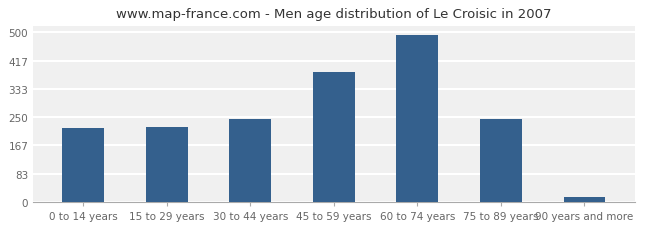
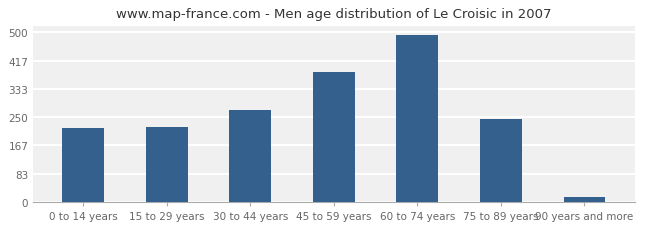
30 to 44 years: 245 -> 272
